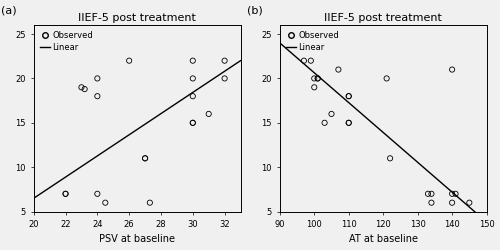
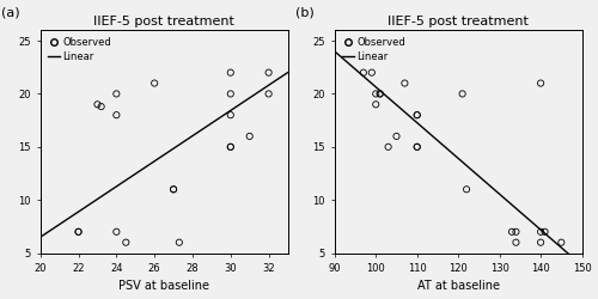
26: 22.0 -> 21.0
